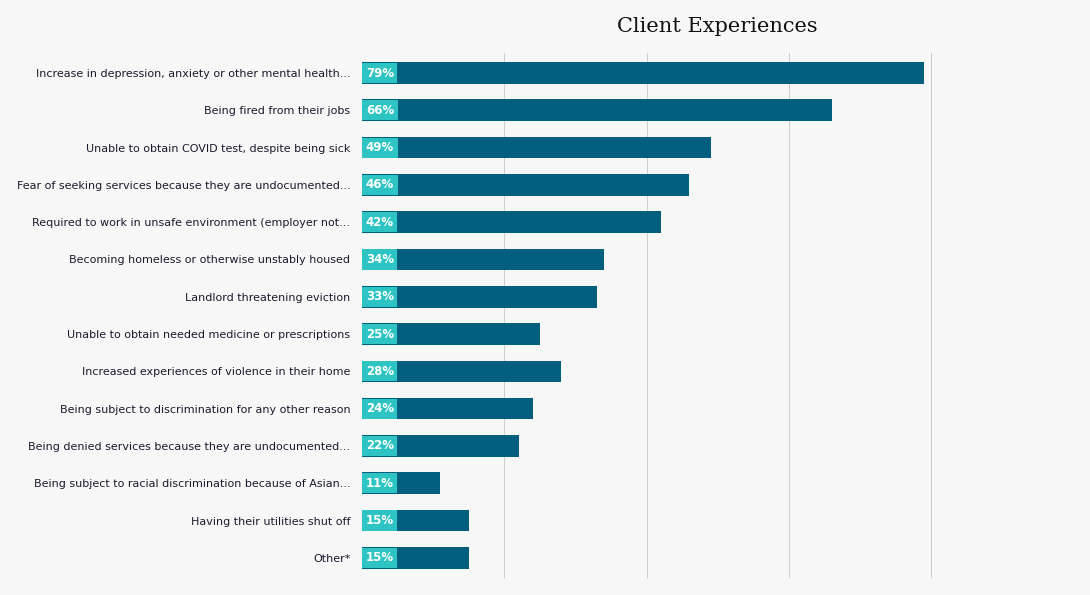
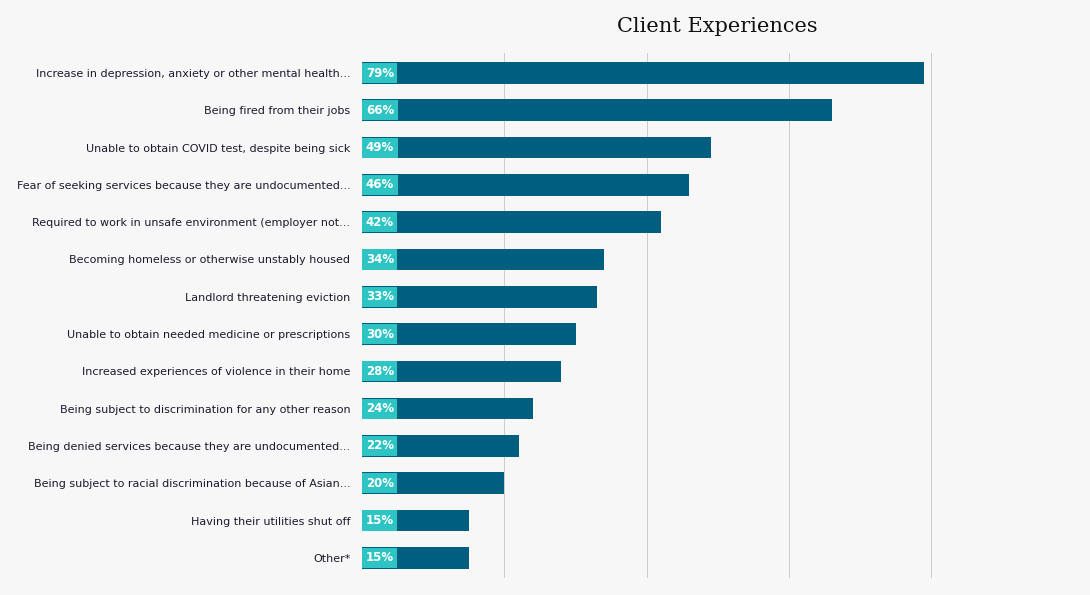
Unable to obtain needed medicine or prescriptions: 25% -> 30%
Being subject to racial discrimination because of Asian...: 11% -> 20%
